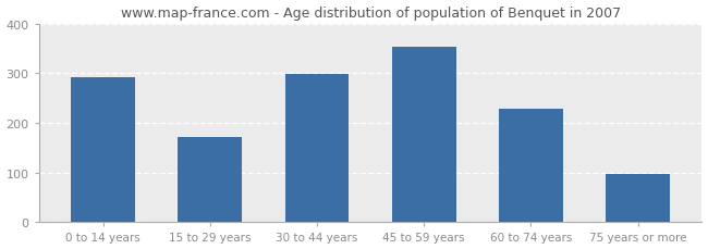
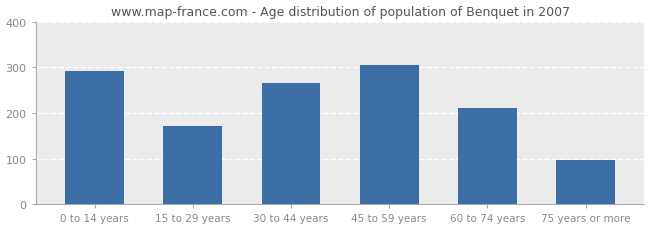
30 to 44 years: 298 -> 265
45 to 59 years: 352 -> 305
60 to 74 years: 228 -> 210
